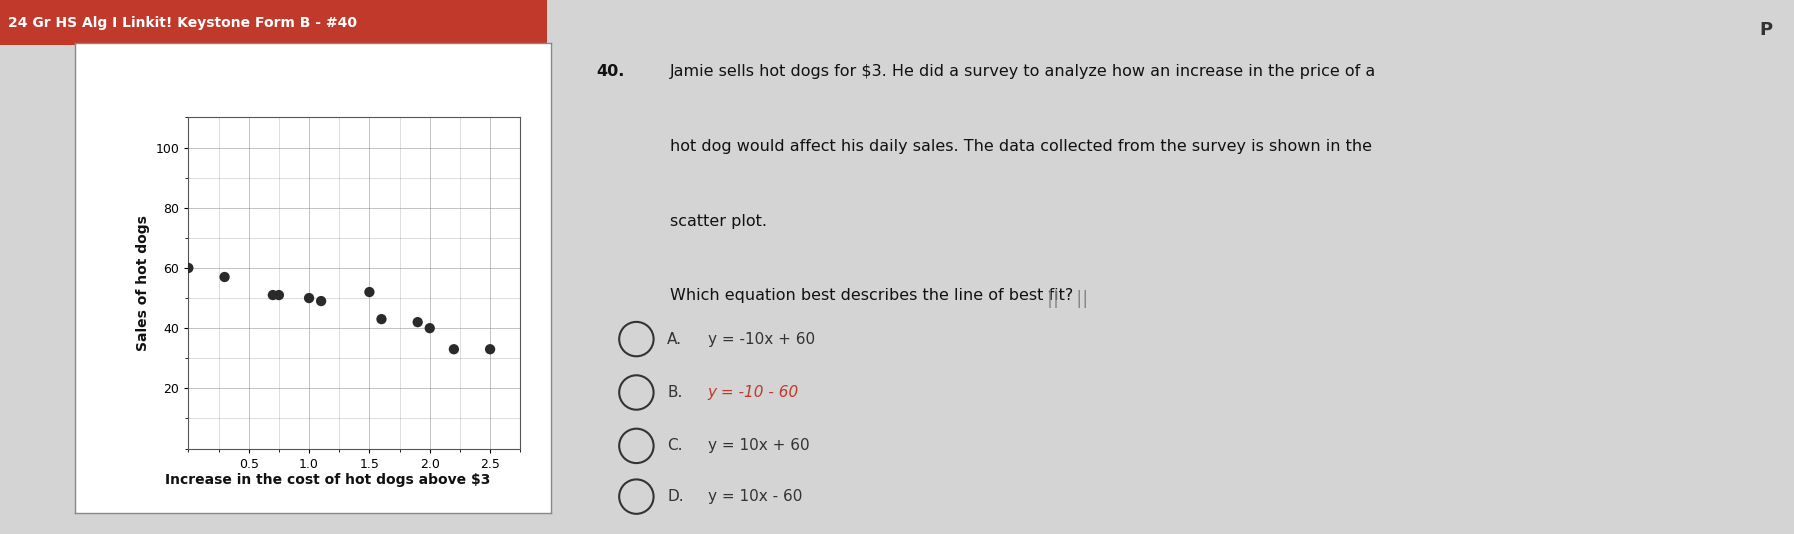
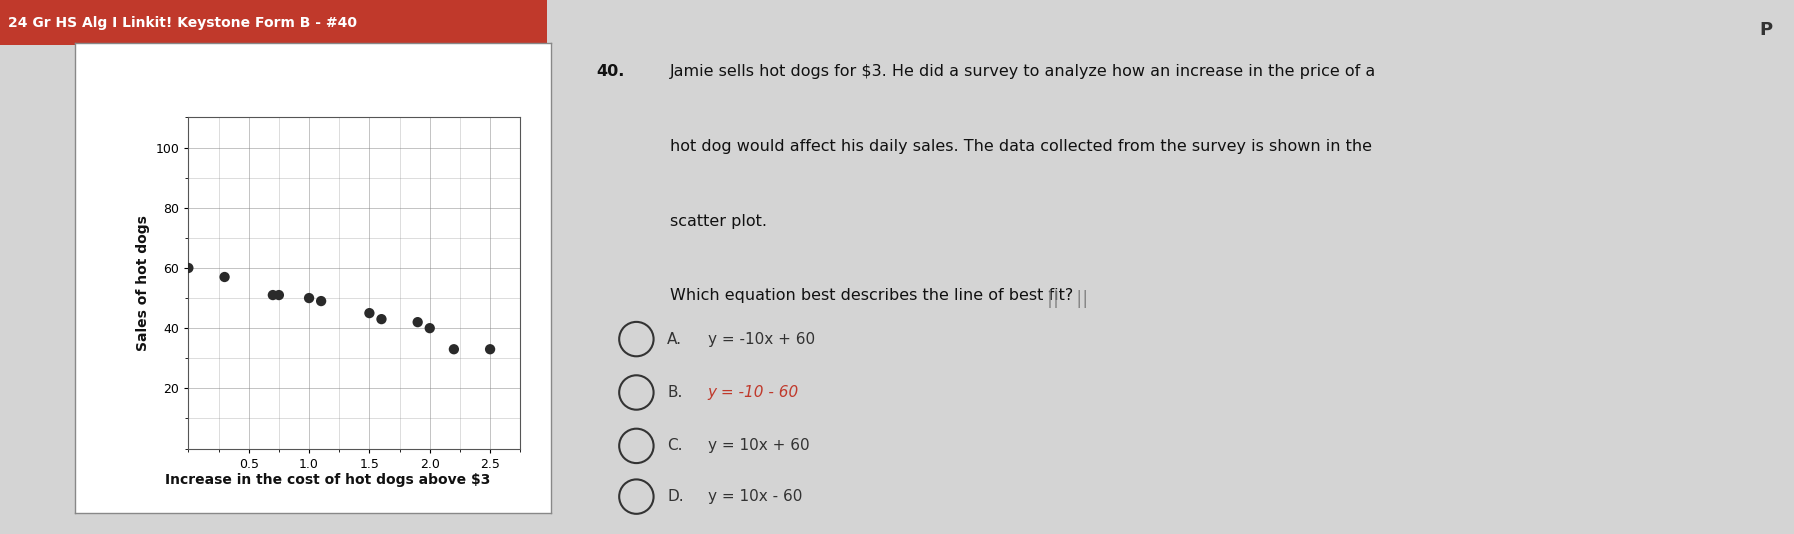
1.5: 52 -> 45
